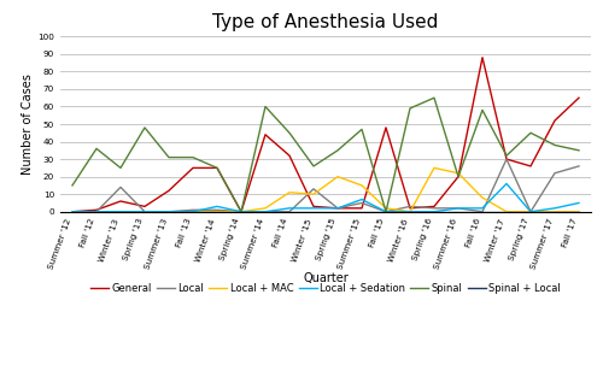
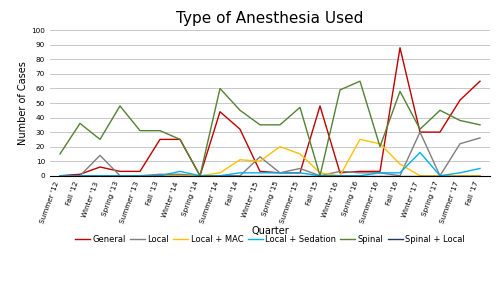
General/Summer '13: 12 -> 3
Spinal/Winter '15: 26 -> 35
Local + Sedation/Summer '15: 7 -> 2
General/Summer '16: 20 -> 3
General/Spring '17: 26 -> 30
